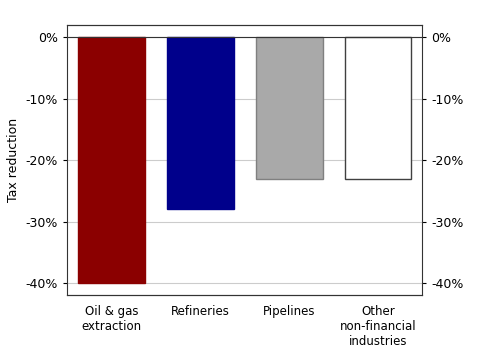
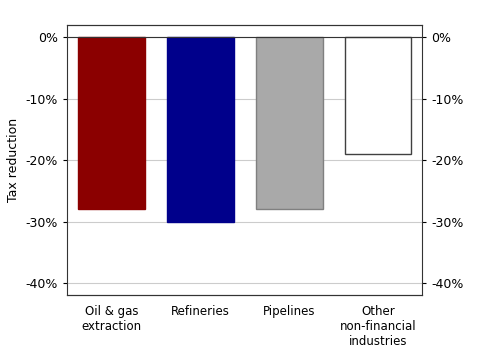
Oil & gas extraction: -40% -> -28%
Refineries: -28% -> -30%
Pipelines: -23% -> -28%
Other non-financial industries: -23% -> -19%
